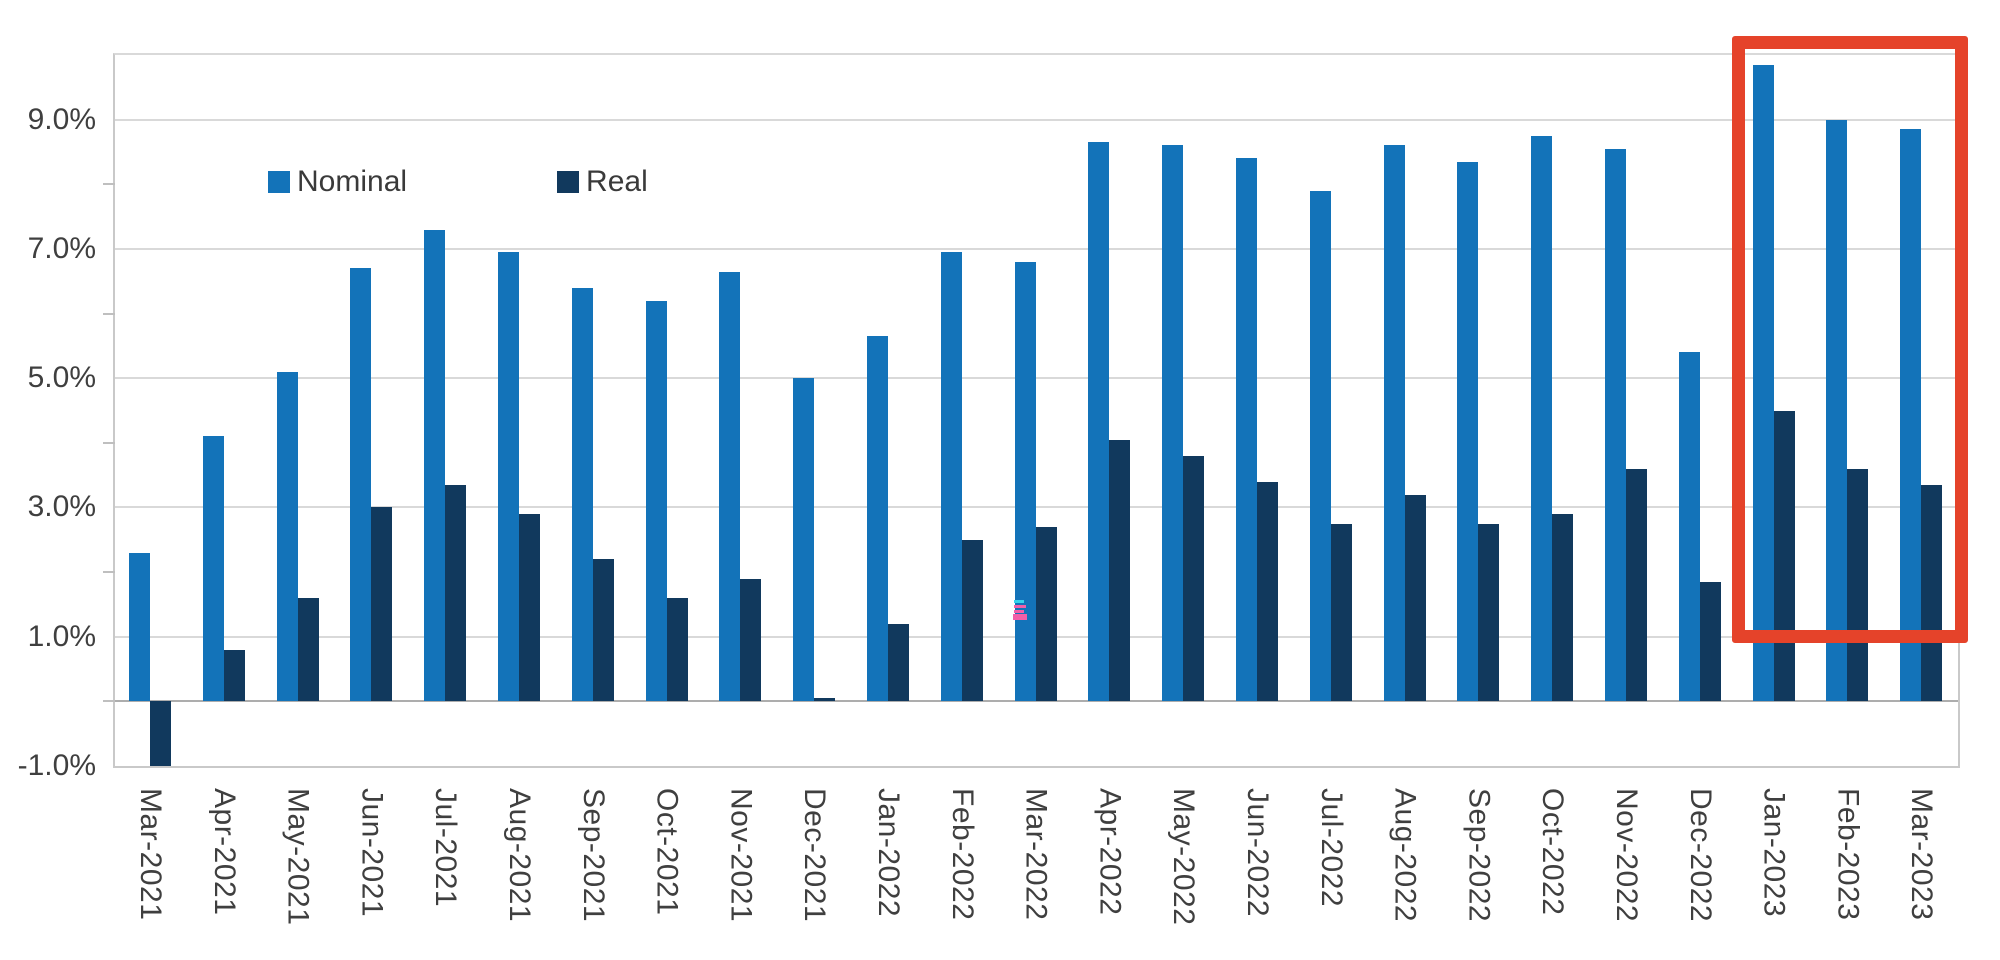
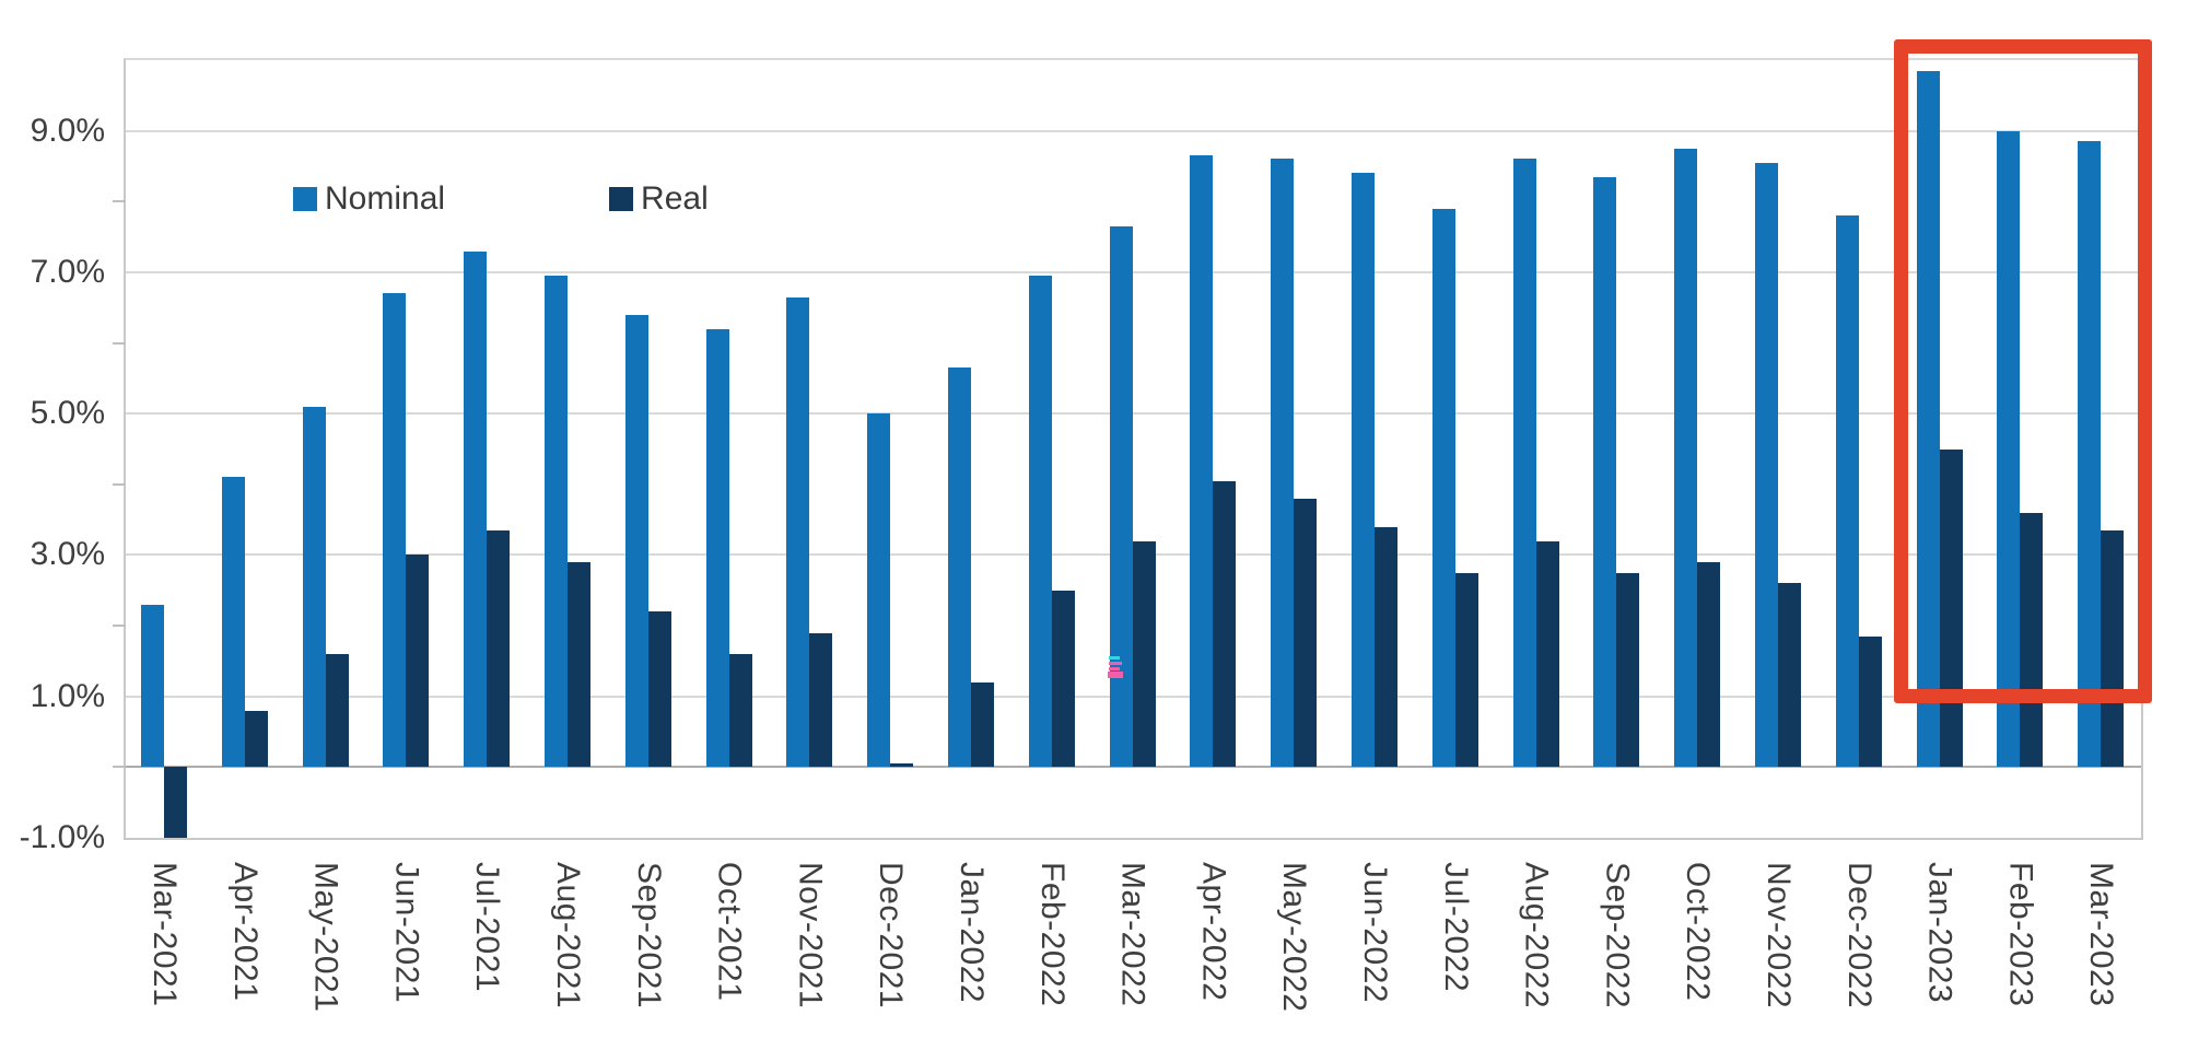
Nominal/Mar-2022: 6.8% -> 7.7%
Real/Mar-2022: 2.7% -> 3.2%
Real/Nov-2022: 3.6% -> 2.6%
Nominal/Dec-2022: 5.4% -> 7.8%
